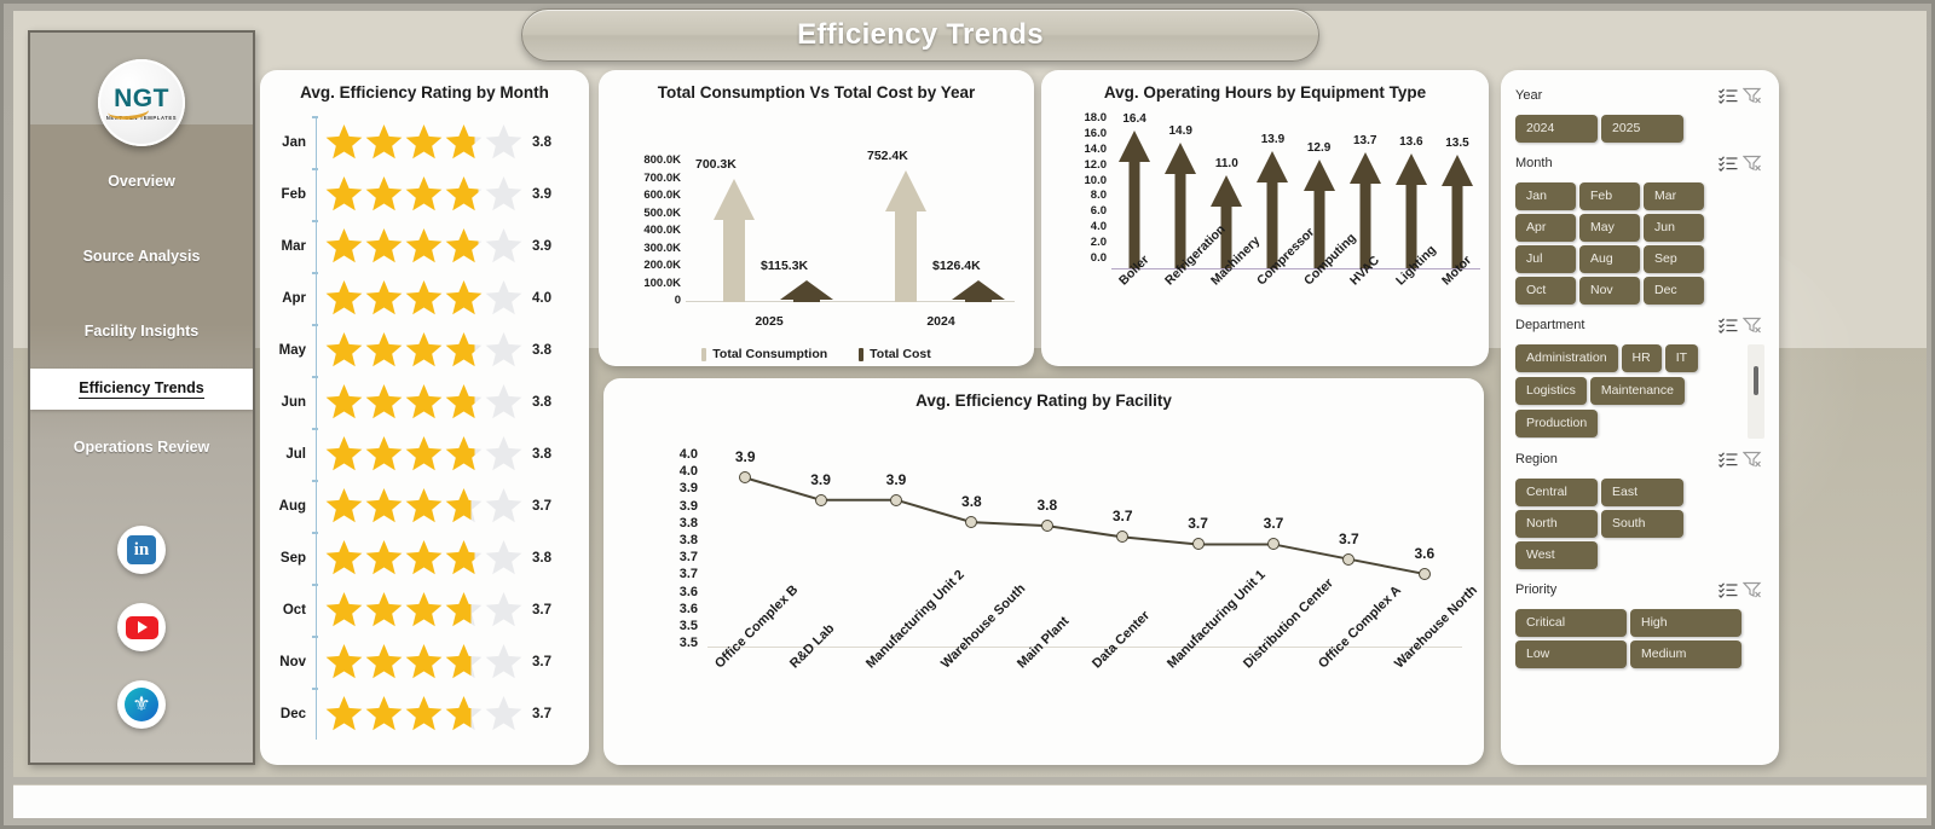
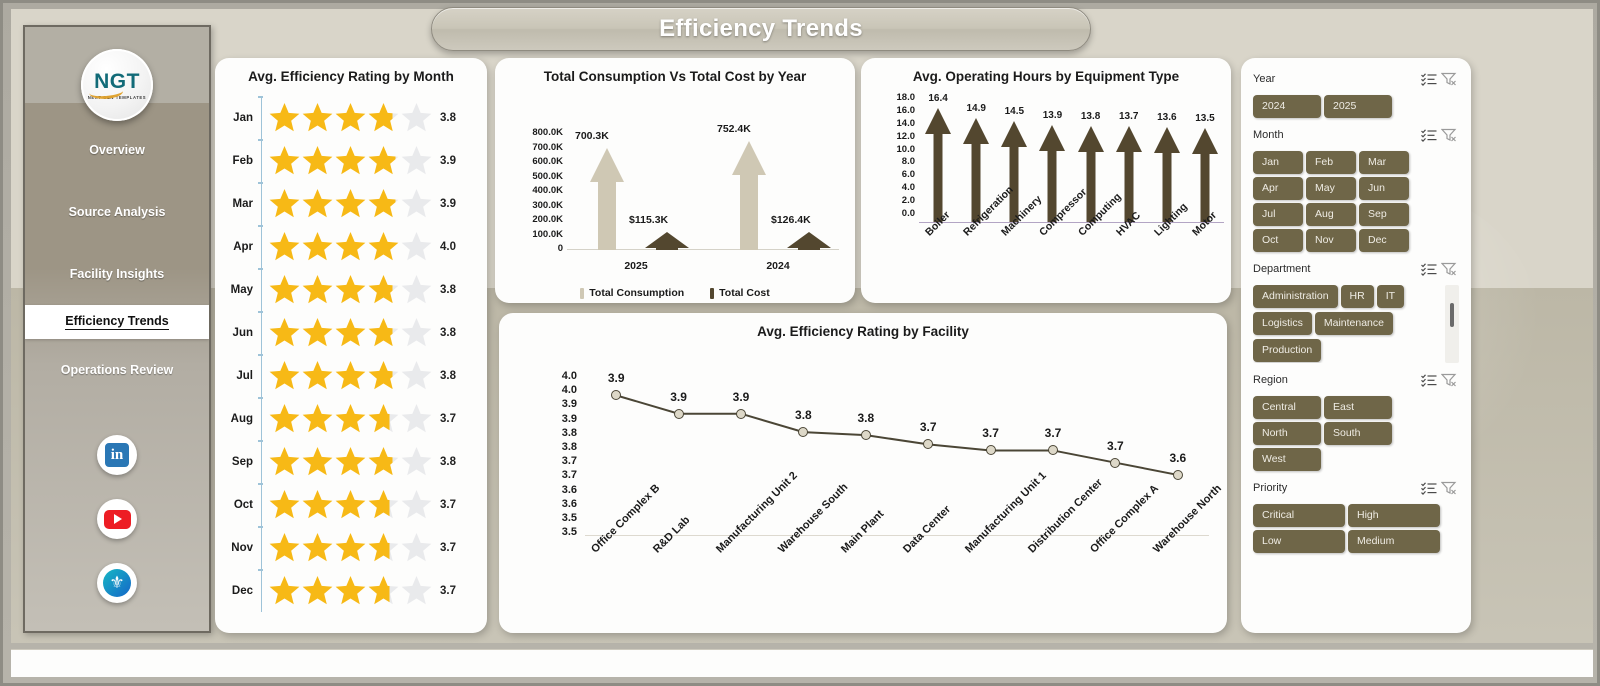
Avg. Operating Hours by Equipment Type/Machinery: 11.0 -> 14.5
Avg. Operating Hours by Equipment Type/Computing: 12.9 -> 13.8
